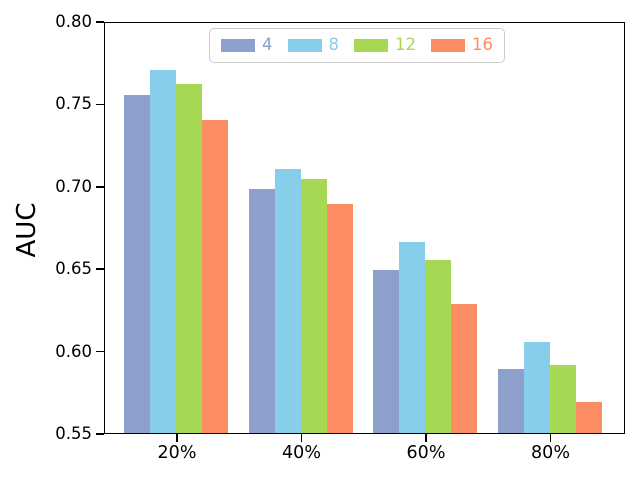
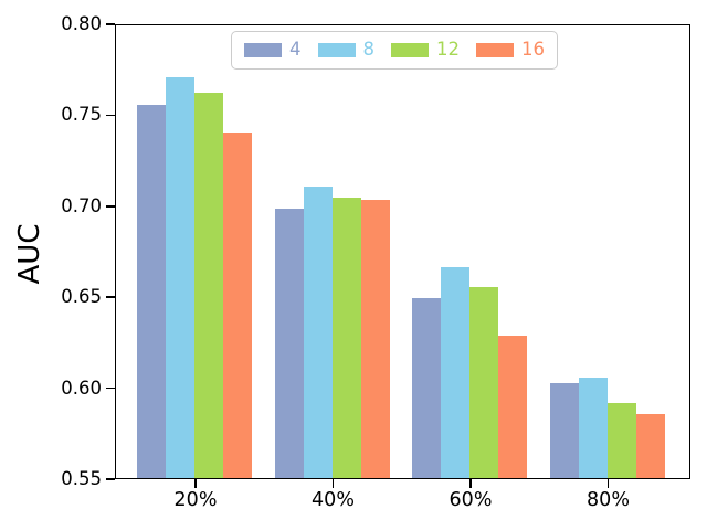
16/40%: 0.689 -> 0.703
4/80%: 0.589 -> 0.602
16/80%: 0.569 -> 0.585
